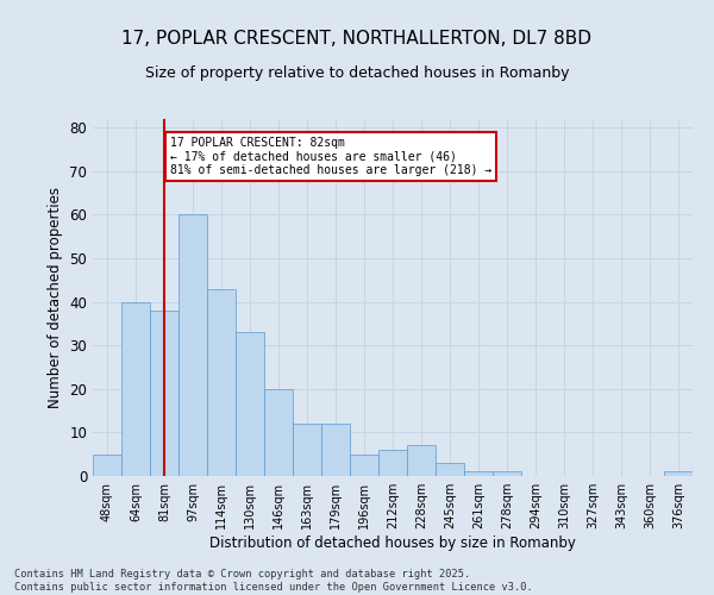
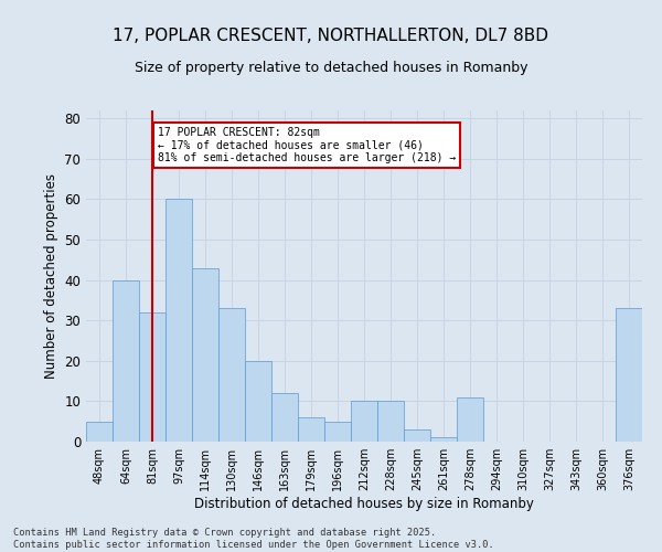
81sqm: 38 -> 32
179sqm: 12 -> 6
212sqm: 6 -> 10
228sqm: 7 -> 10
278sqm: 1 -> 11
376sqm: 1 -> 33
